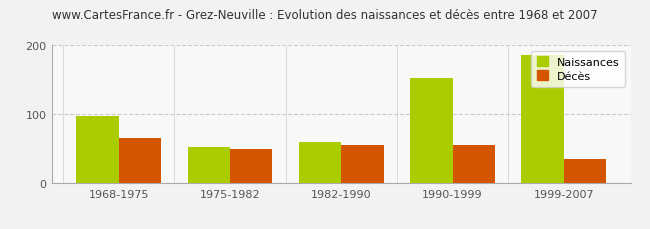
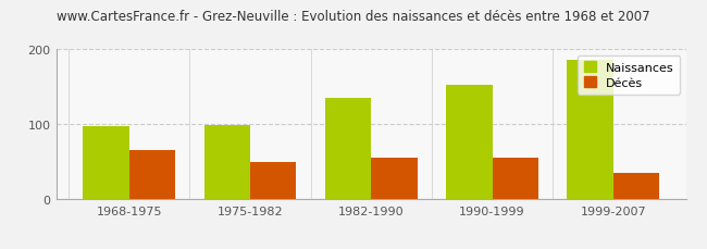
Naissances/1975-1982: 52 -> 99
Naissances/1982-1990: 60 -> 135
